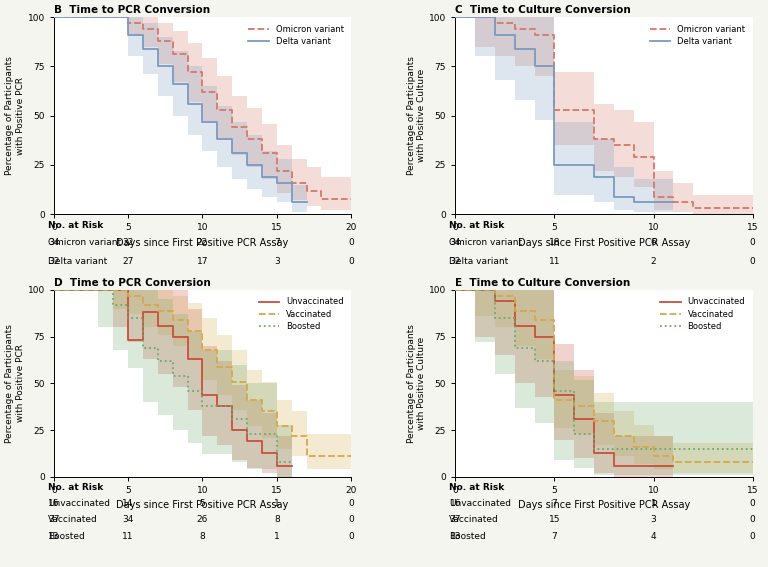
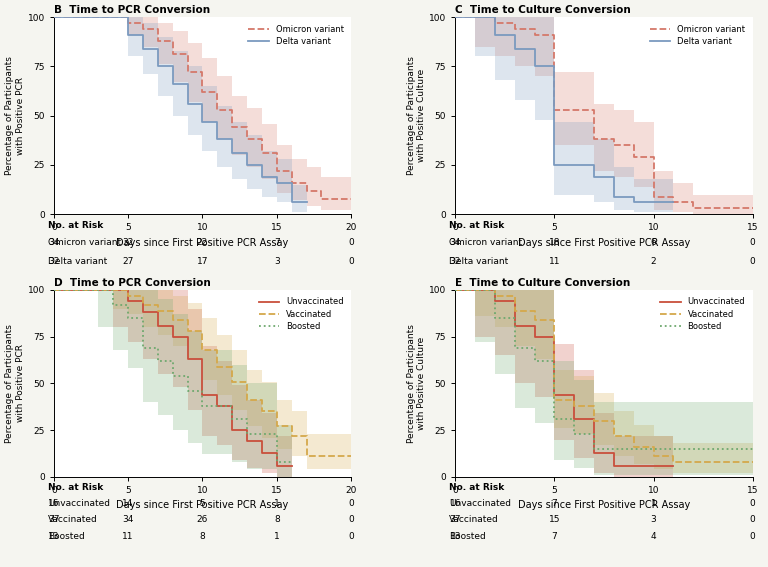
D Time to PCR Conversion/Unvaccinated/5: 73 -> 94
E Time to Culture Conversion/Boosted/5: 46 -> 31
